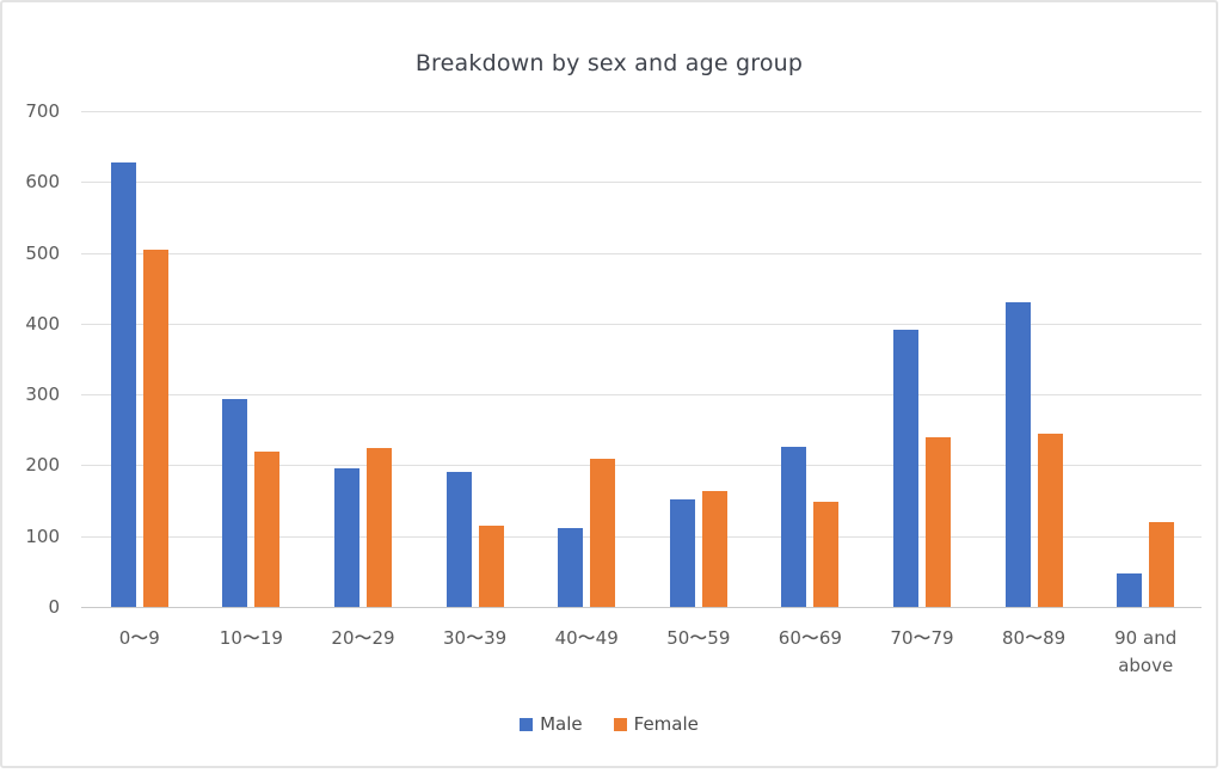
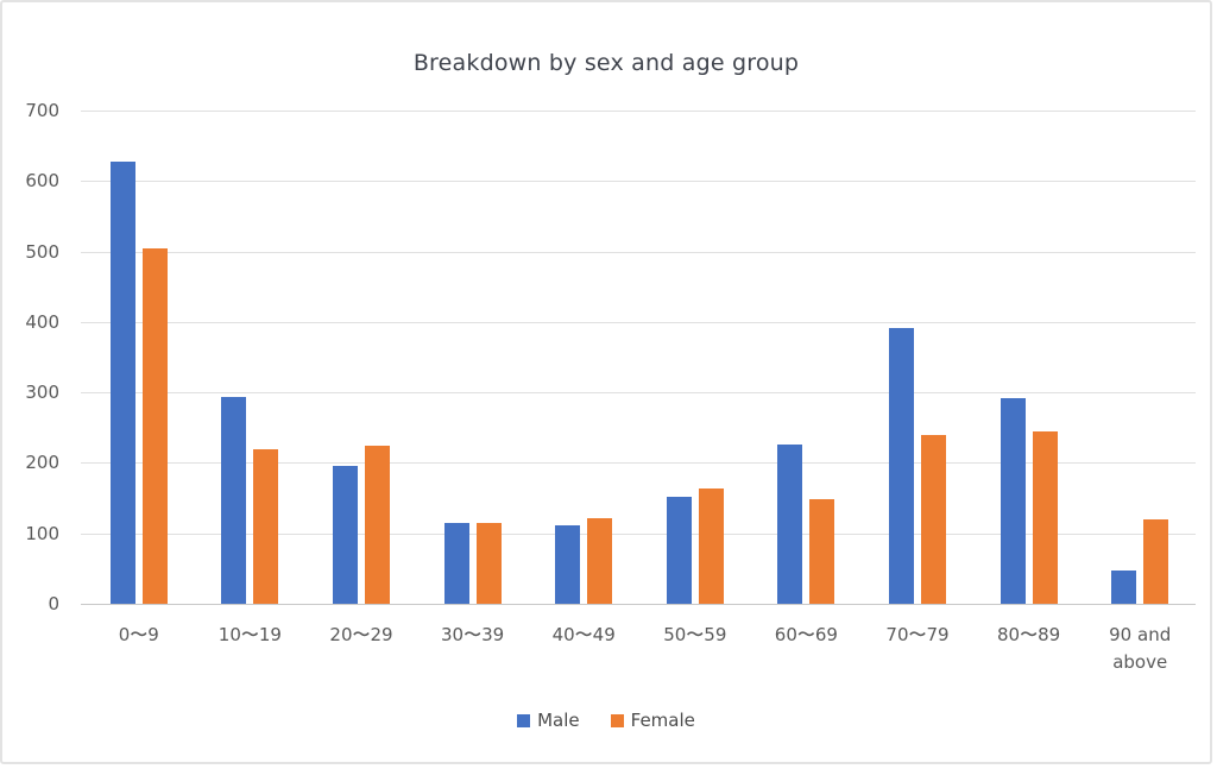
Male/30〜39: 190 -> 120
Female/40〜49: 210 -> 120
Male/80〜89: 430 -> 290
